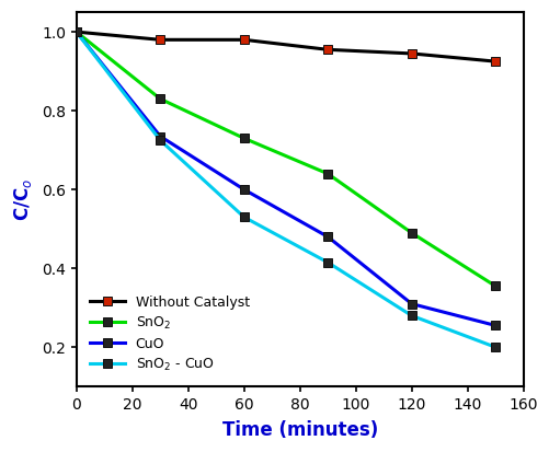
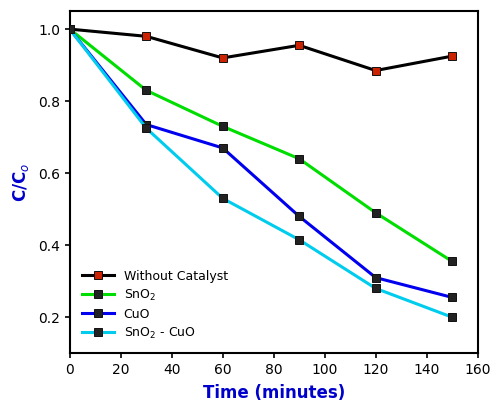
Without Catalyst/60: 0.980 -> 0.920
CuO/60: 0.600 -> 0.670
Without Catalyst/120: 0.945 -> 0.885
